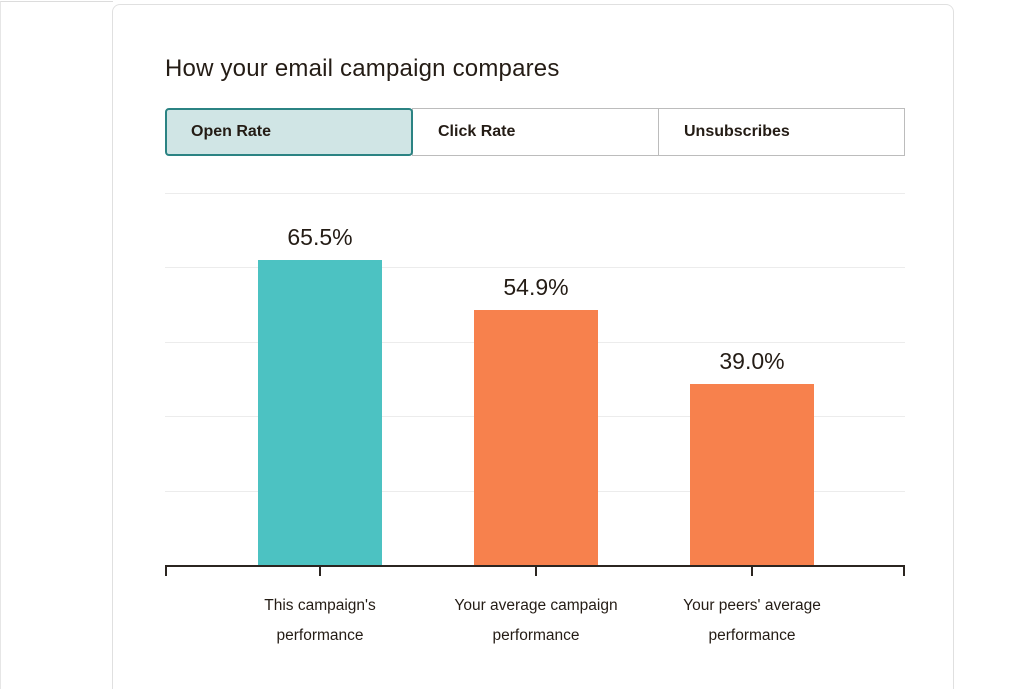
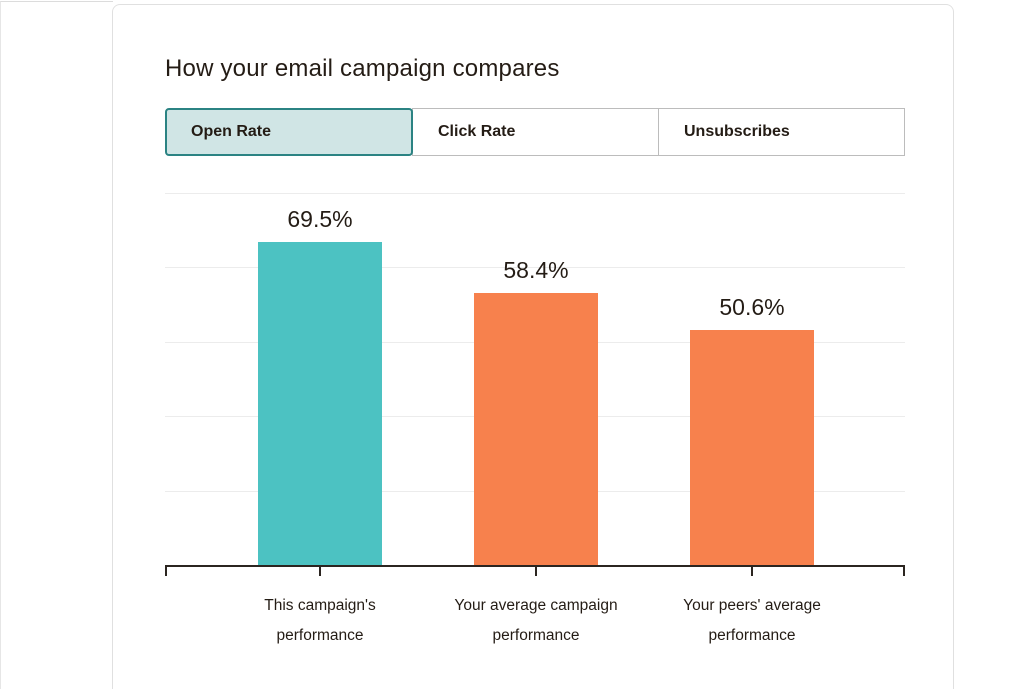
This campaign's performance: 65.5% -> 69.5%
Your average campaign performance: 54.9% -> 58.4%
Your peers' average performance: 39.0% -> 50.6%
